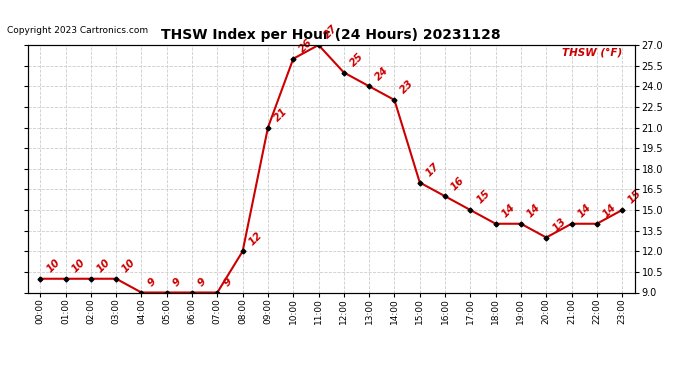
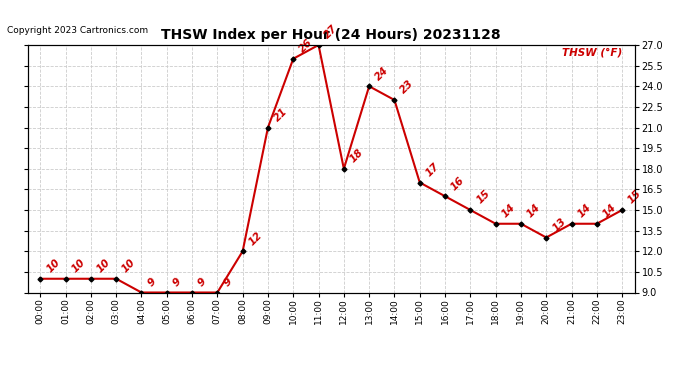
12:00: 25 -> 18
